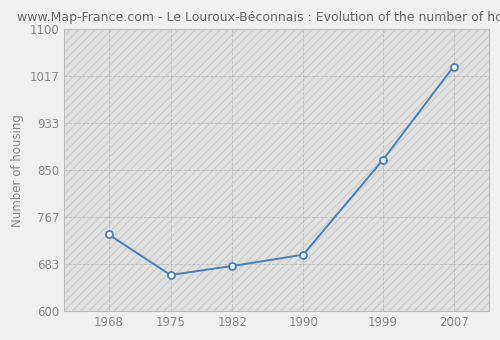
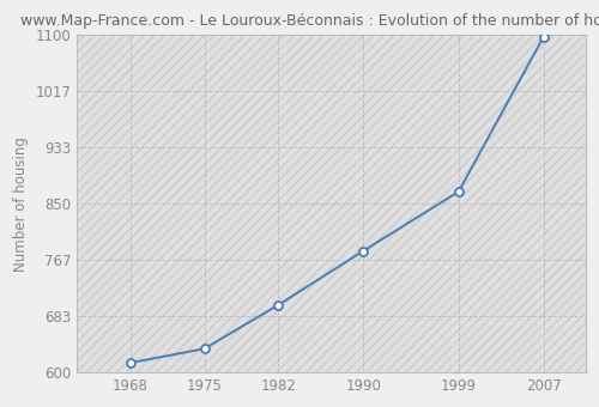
1968: 736 -> 614
1975: 664 -> 635
1982: 680 -> 700
1990: 700 -> 780
2007: 1034 -> 1097
